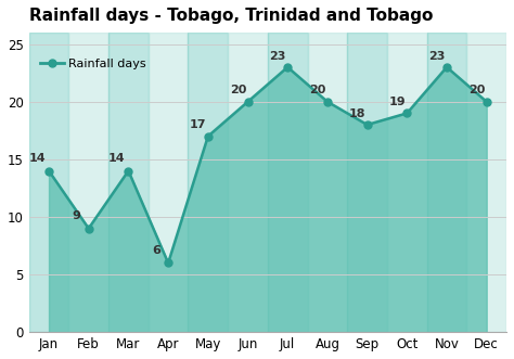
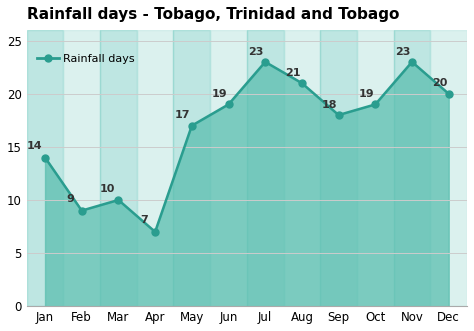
Mar: 14 -> 10
Apr: 6 -> 7
Jun: 20 -> 19
Aug: 20 -> 21
